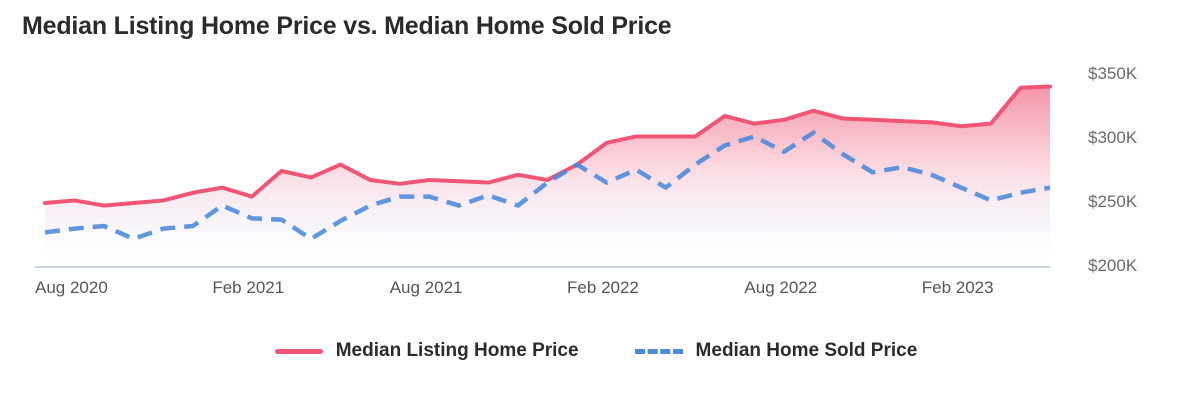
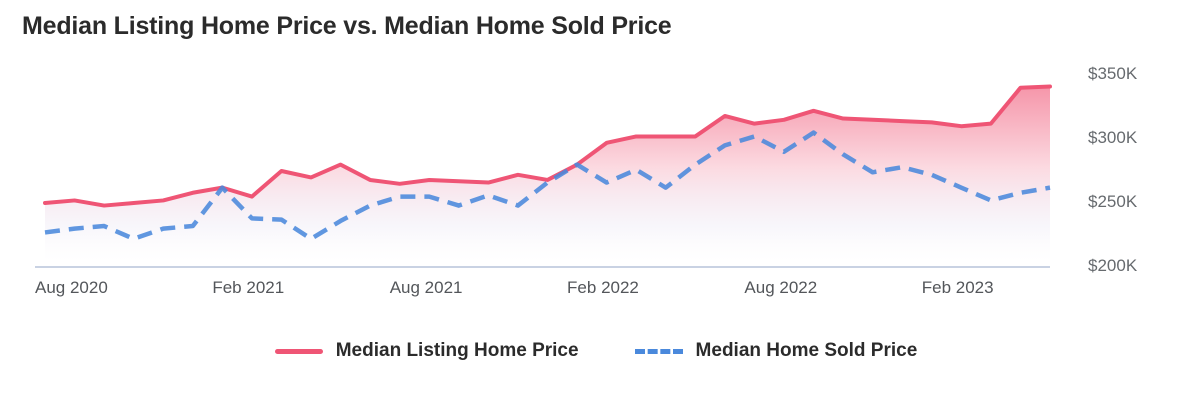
Median Home Sold Price/Feb 2021: $248K -> $262K
